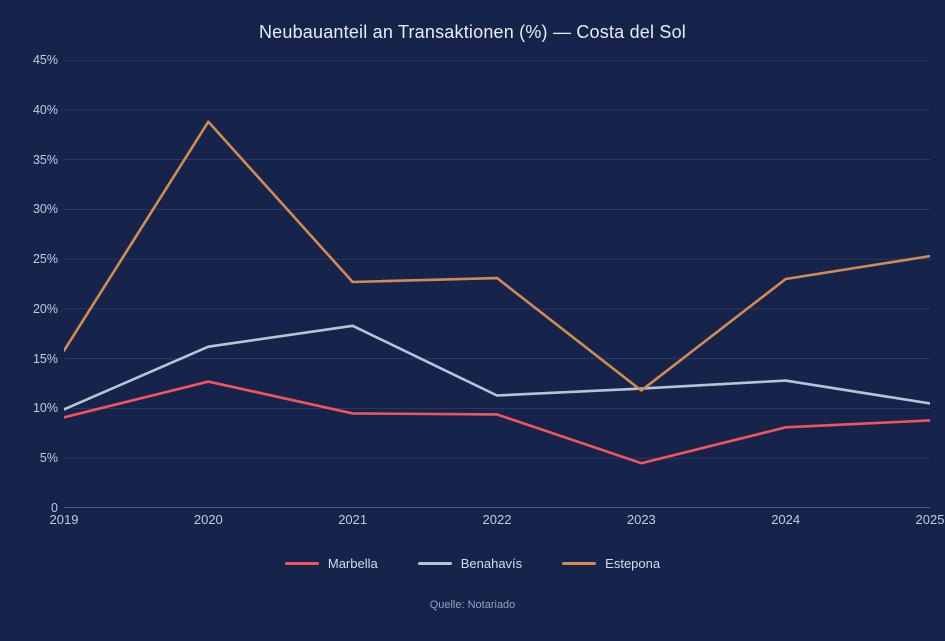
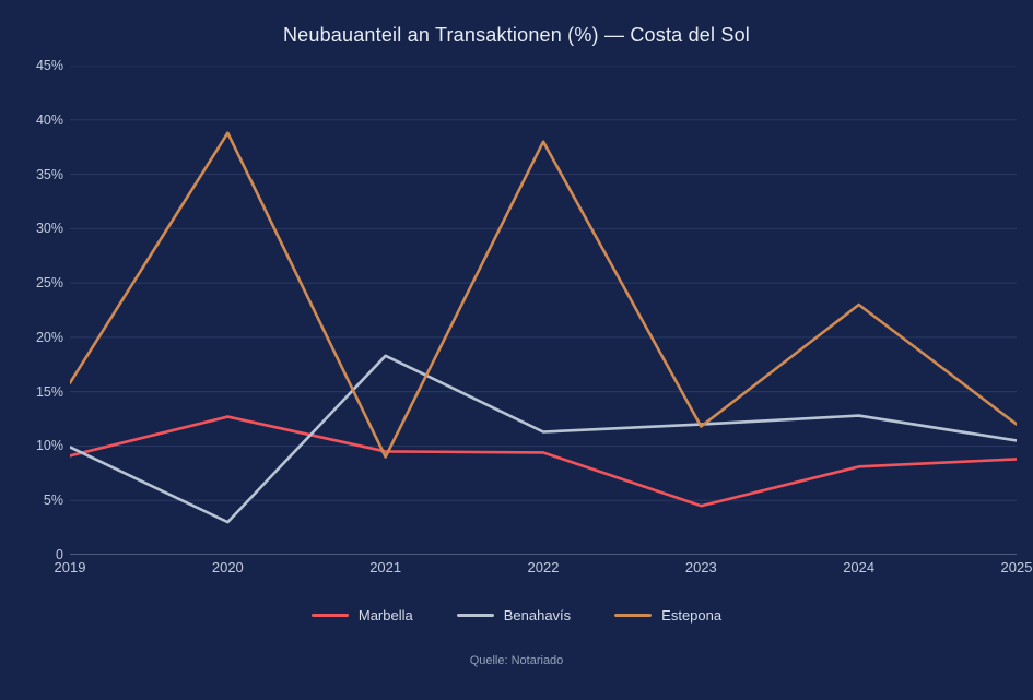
Benahavís/2020: 16% -> 3%
Estepona/2021: 23% -> 9%
Estepona/2022: 23% -> 38%
Estepona/2025: 25% -> 12%
